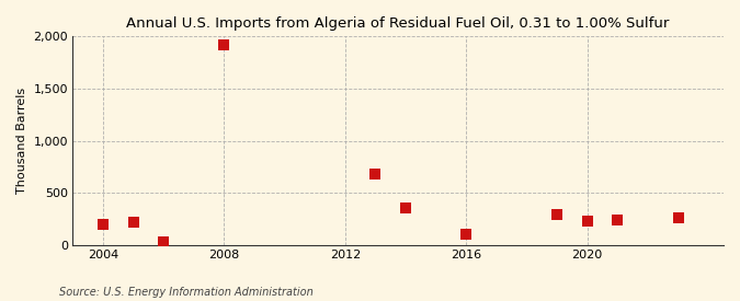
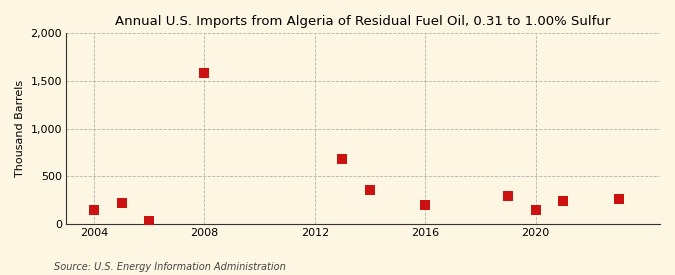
2004: 200 -> 140
2008: 1,920 -> 1,580
2016: 100 -> 200
2020: 230 -> 140
